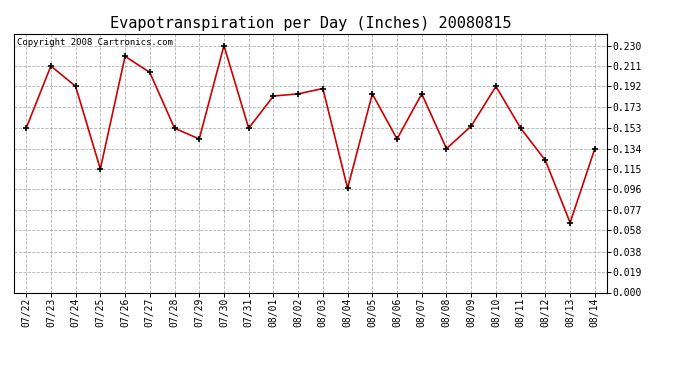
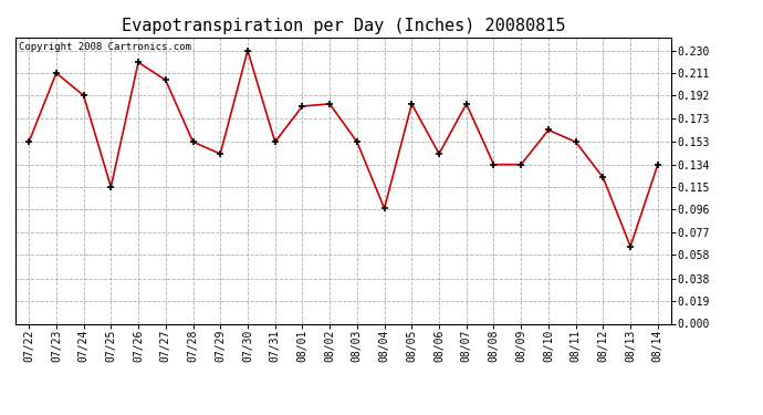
08/03: 0.190 -> 0.153
08/09: 0.155 -> 0.134
08/10: 0.192 -> 0.163
